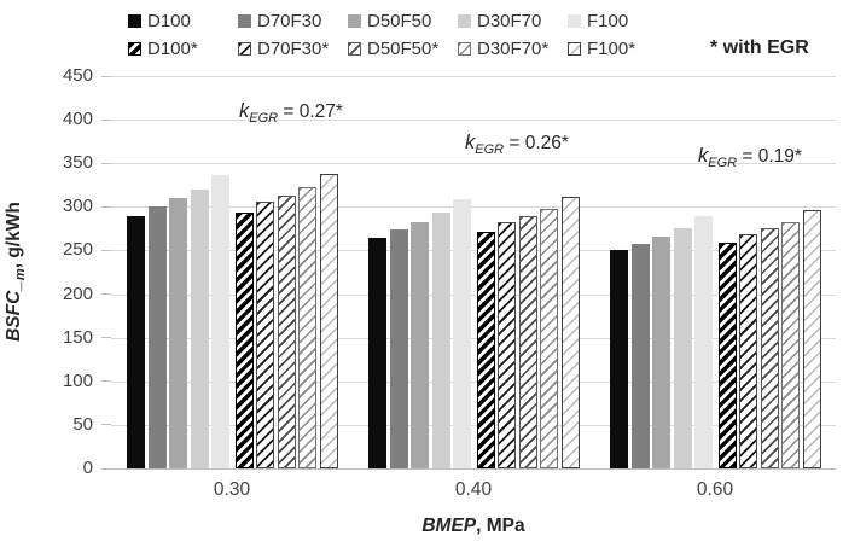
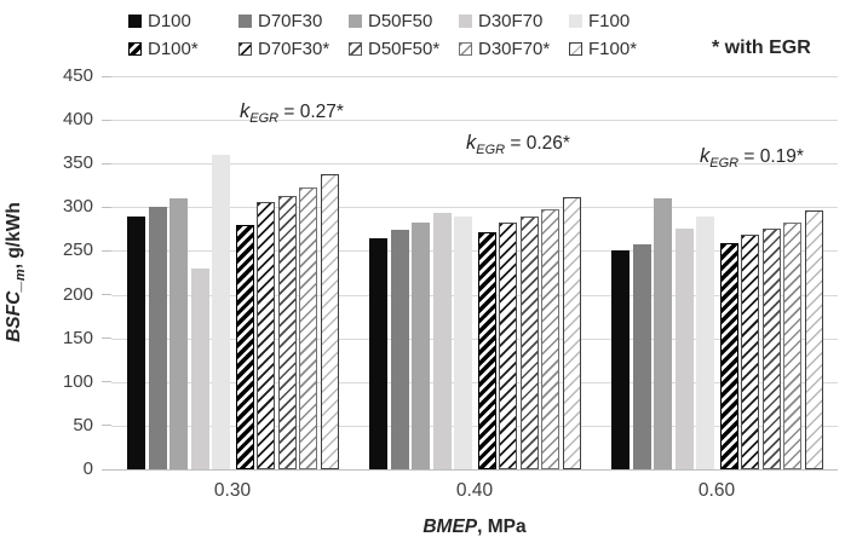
D30F70/0.30: 320 -> 230
F100/0.30: 340 -> 360
D100*/0.30: 290 -> 280
F100/0.40: 310 -> 290
D50F50/0.60: 270 -> 310
